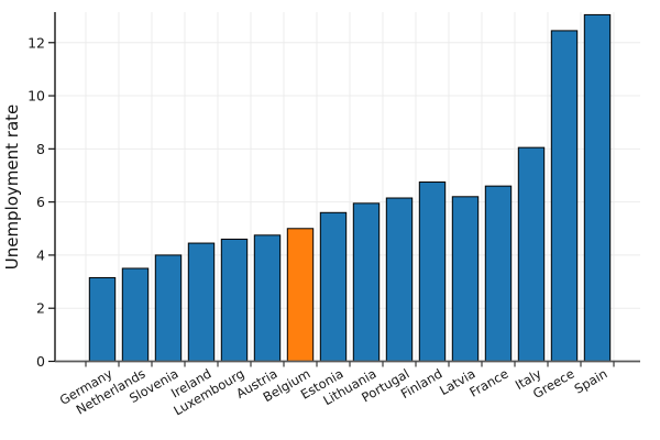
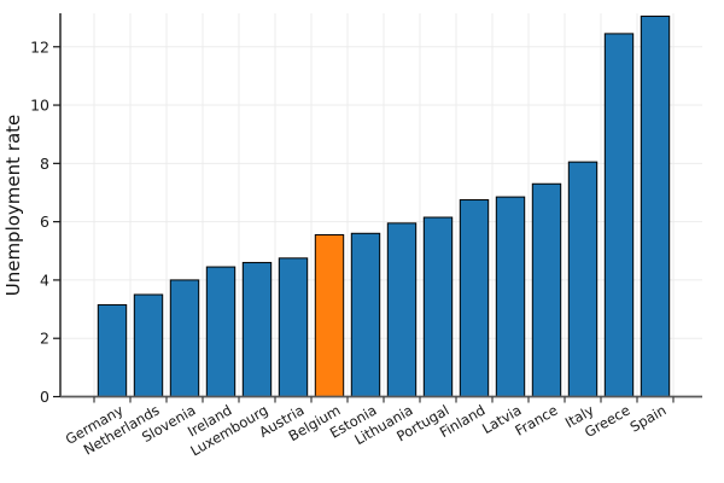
Belgium: 5.0 -> 5.5
Latvia: 6.2 -> 6.8
France: 6.6 -> 7.3
